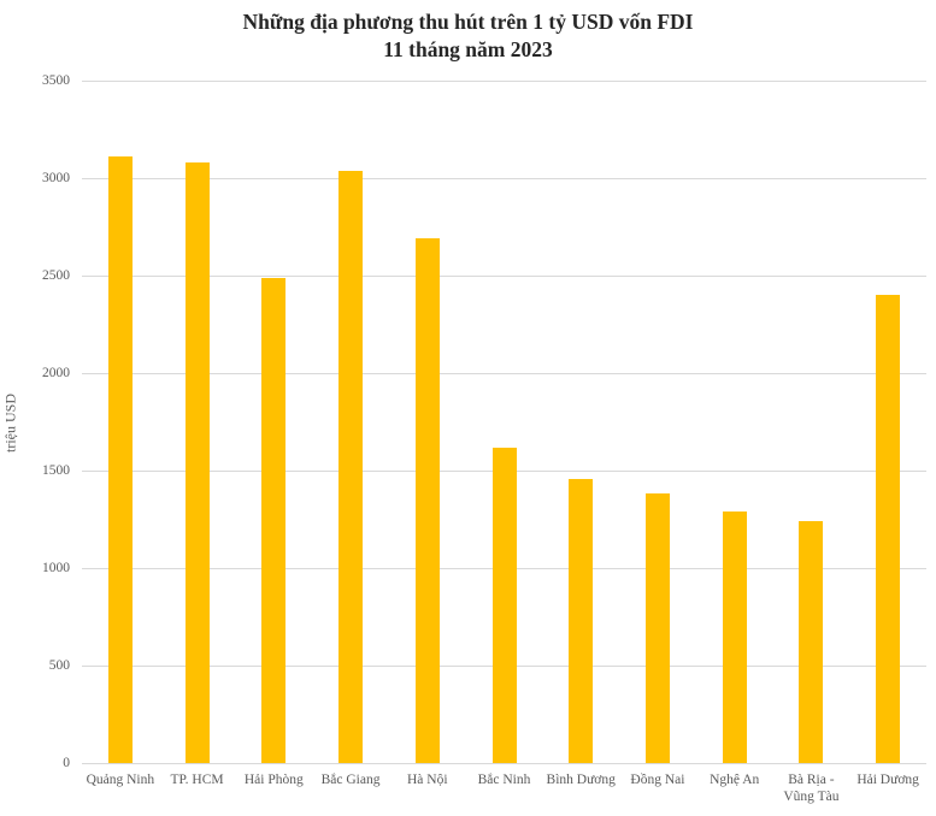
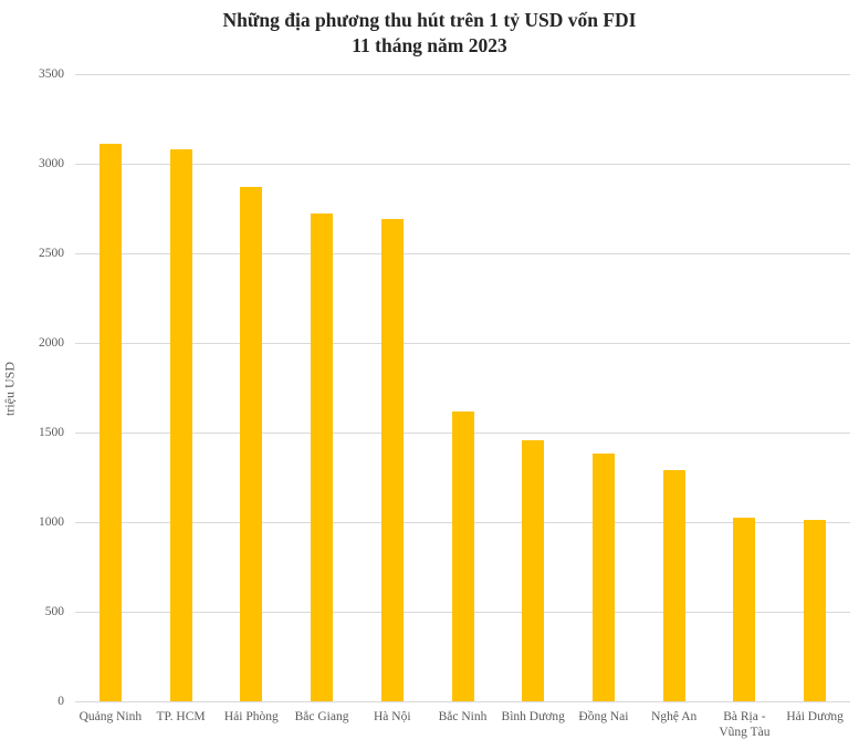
Hải Phòng: 2490 -> 2870
Bắc Giang: 3040 -> 2720
Bà Rịa - Vũng Tàu: 1240 -> 1020
Hải Dương: 2400 -> 1020
